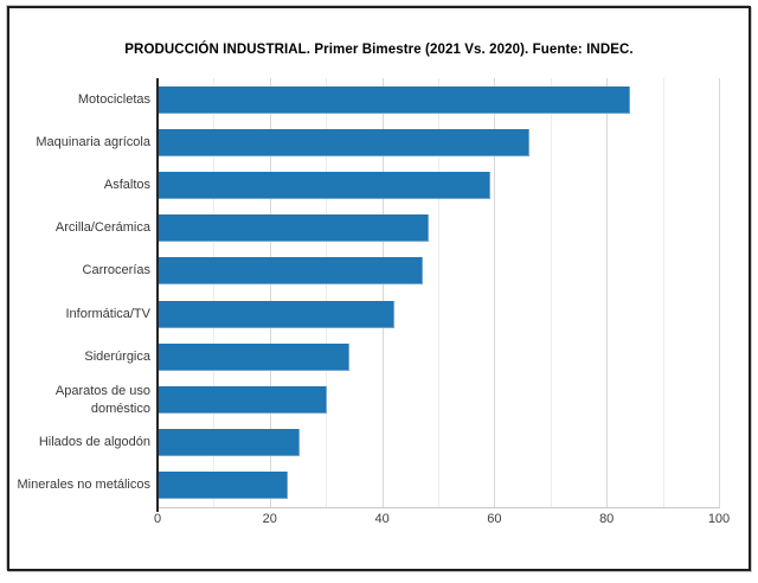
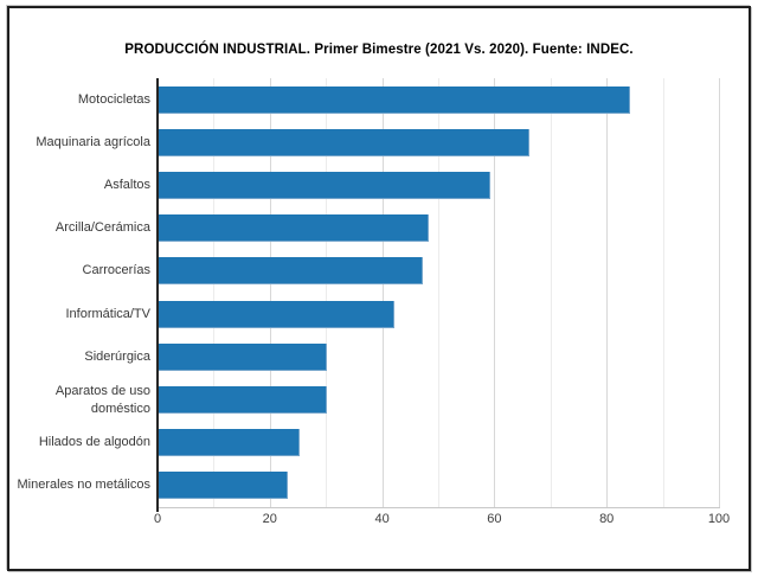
Siderúrgica: 34 -> 30
